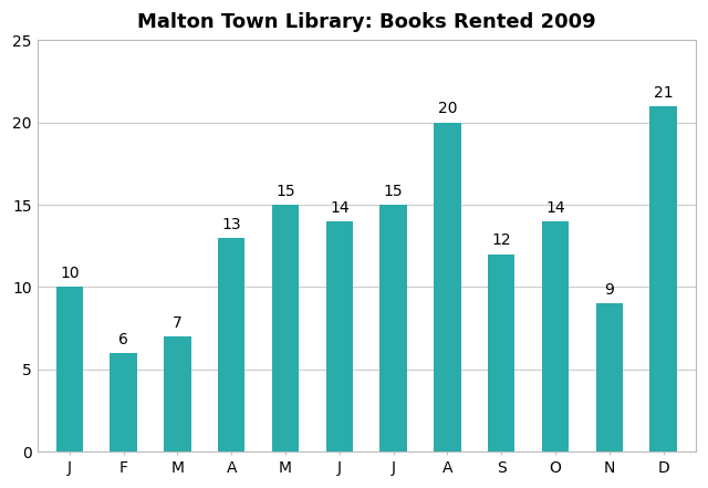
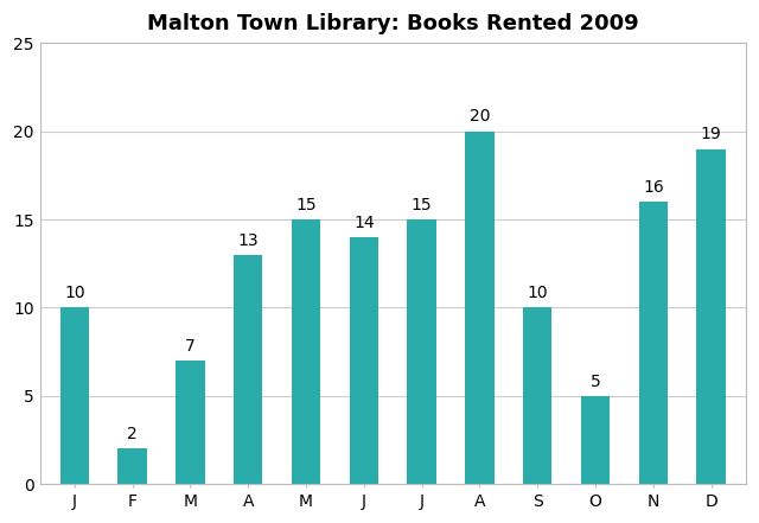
F: 6 -> 2
S: 12 -> 10
O: 14 -> 5
N: 9 -> 16
D: 21 -> 19
